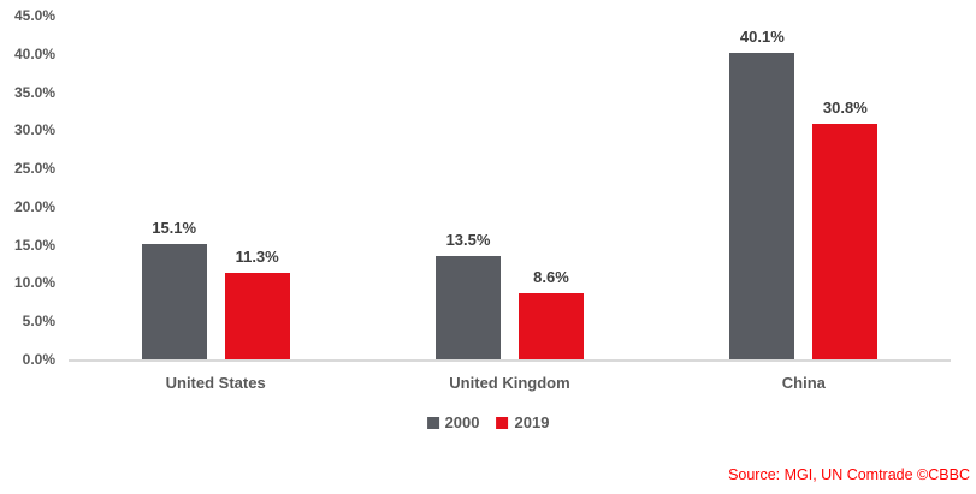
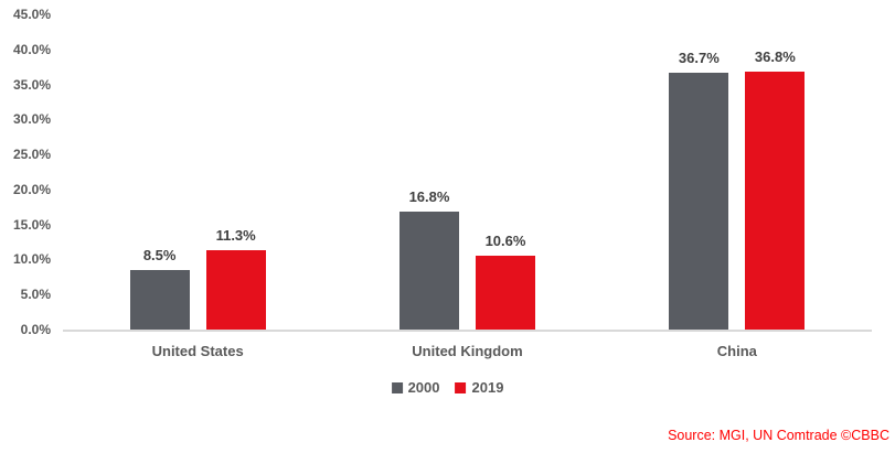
2000/United States: 15.1% -> 8.5%
2000/United Kingdom: 13.5% -> 16.8%
2019/United Kingdom: 8.6% -> 10.6%
2000/China: 40.1% -> 36.7%
2019/China: 30.8% -> 36.8%
